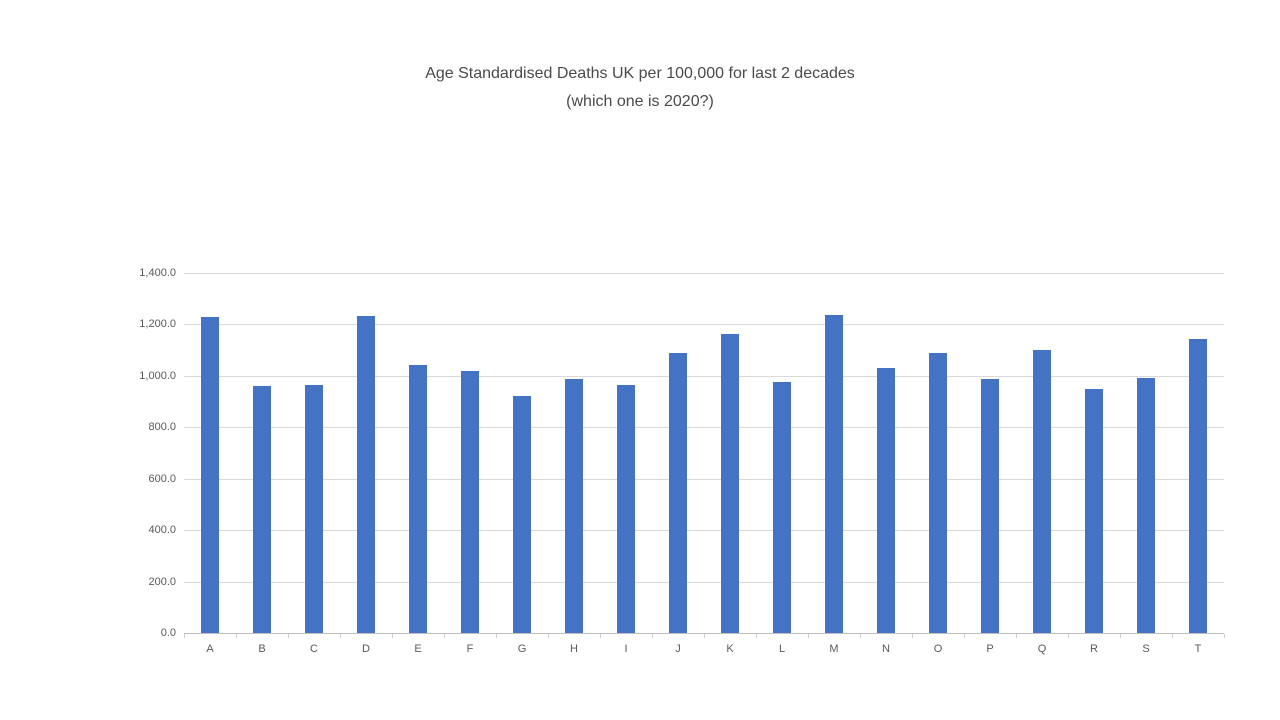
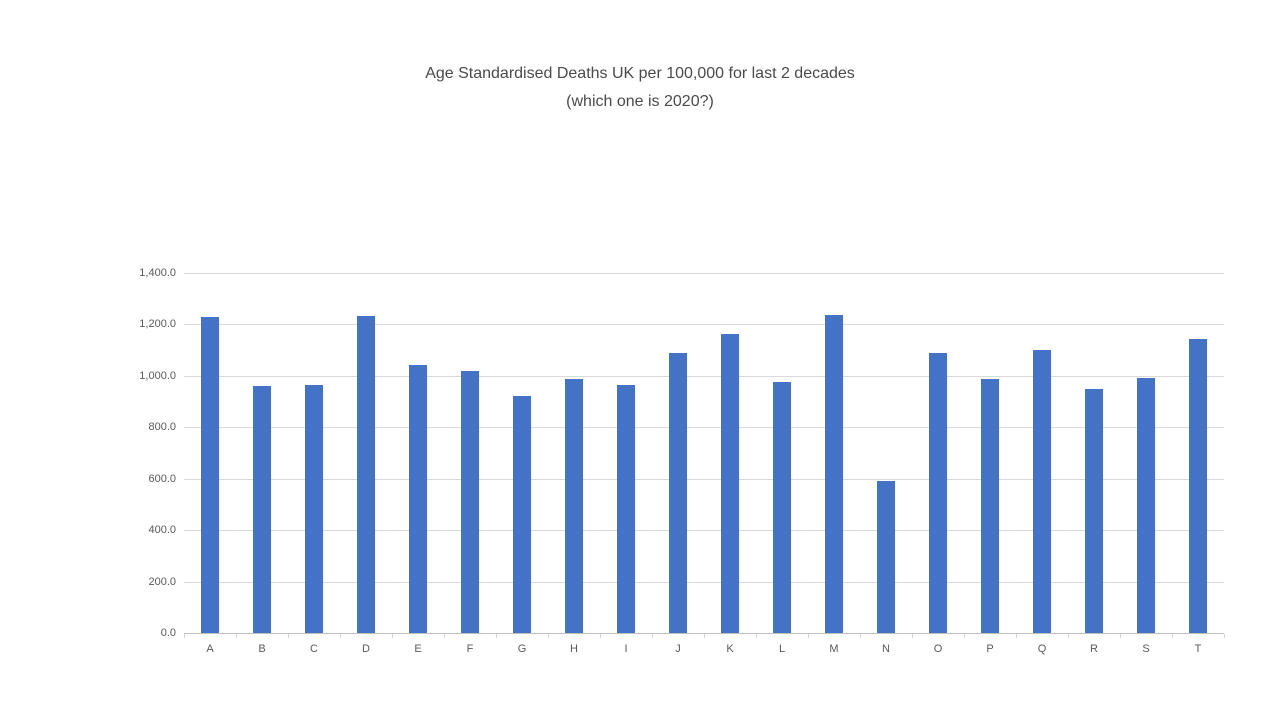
N: 1030 -> 590
